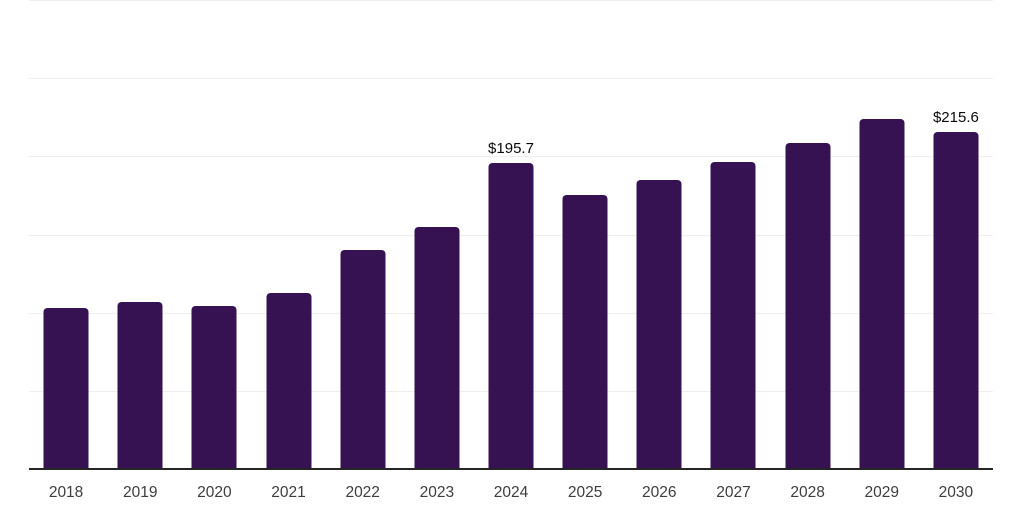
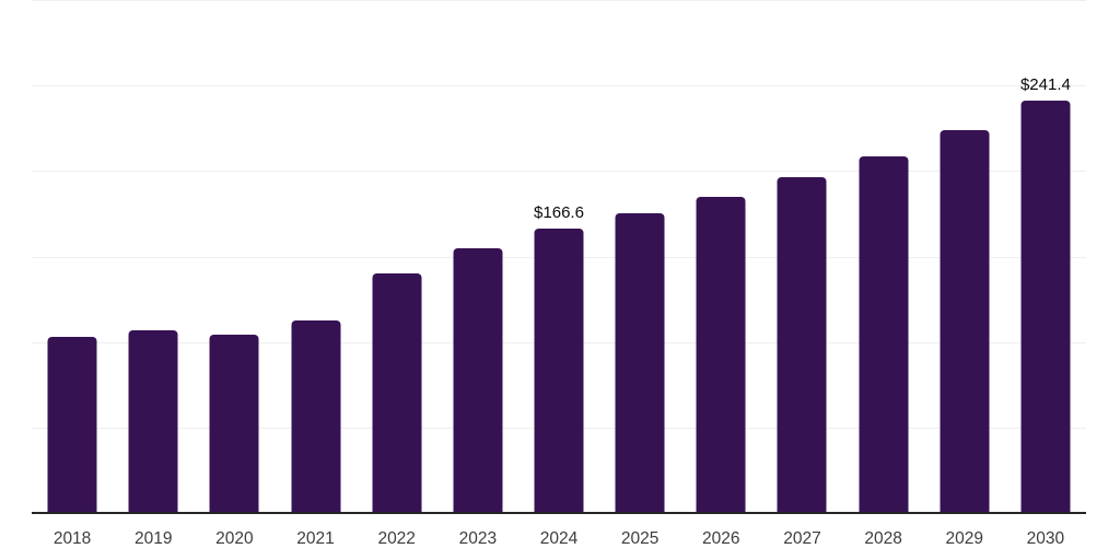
2024: $195.7 -> $166.6
2030: $215.6 -> $241.4
